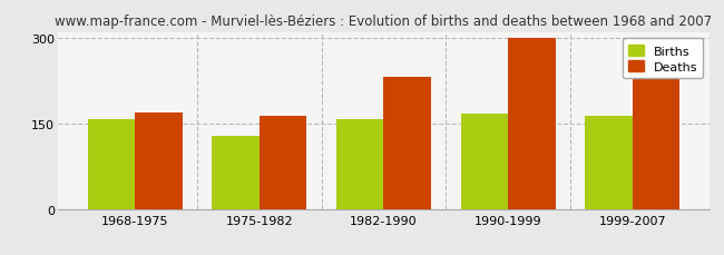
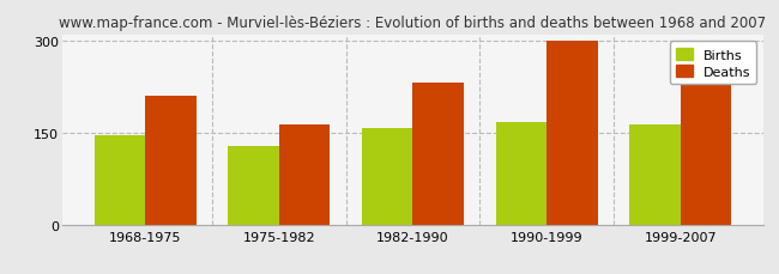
Births/1968-1975: 157 -> 146
Deaths/1968-1975: 170 -> 210
